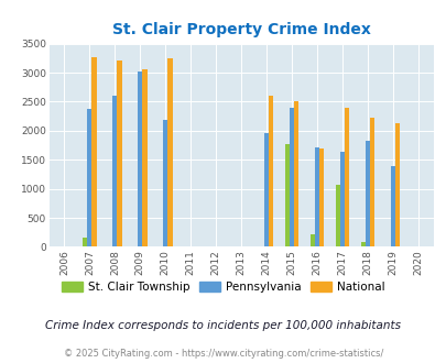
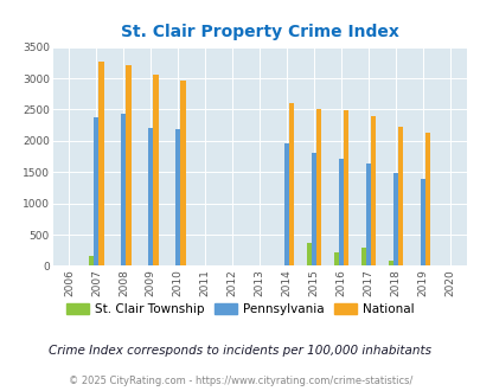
Pennsylvania/2008: 2600 -> 2430
Pennsylvania/2009: 3020 -> 2200
National/2010: 3240 -> 2960
St. Clair Township/2015: 1760 -> 360
Pennsylvania/2015: 2400 -> 1800
National/2016: 1700 -> 2480
St. Clair Township/2017: 1060 -> 290
Pennsylvania/2018: 1820 -> 1490
